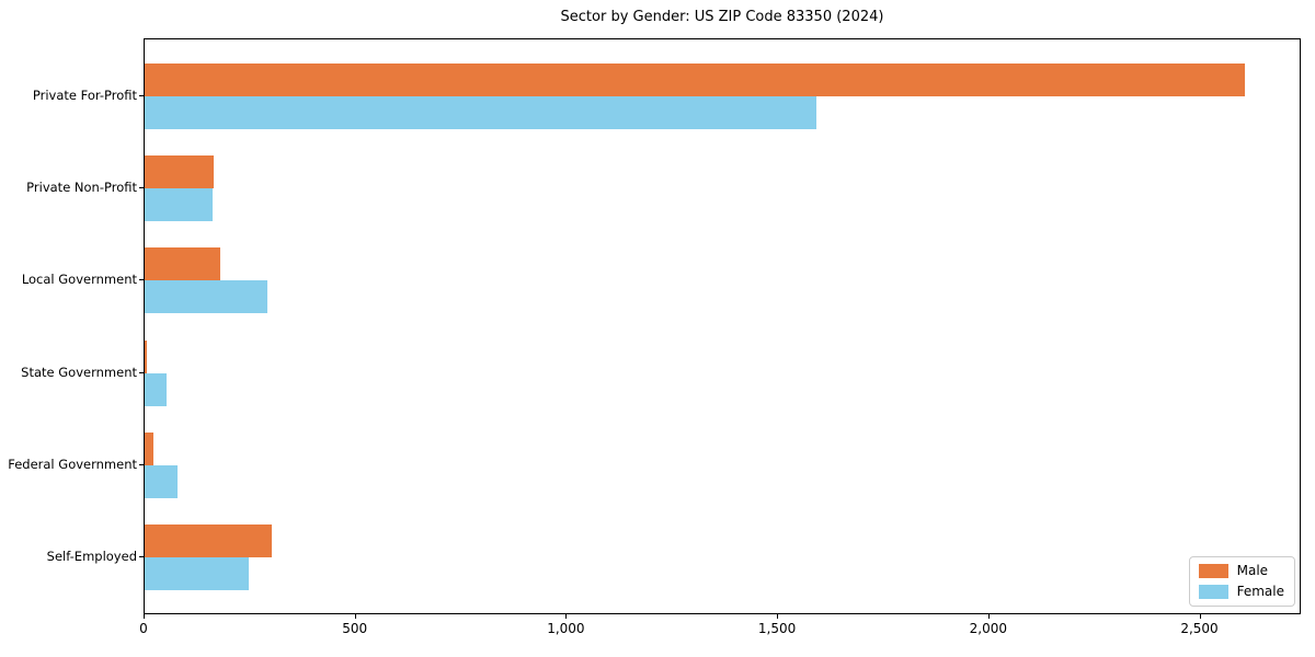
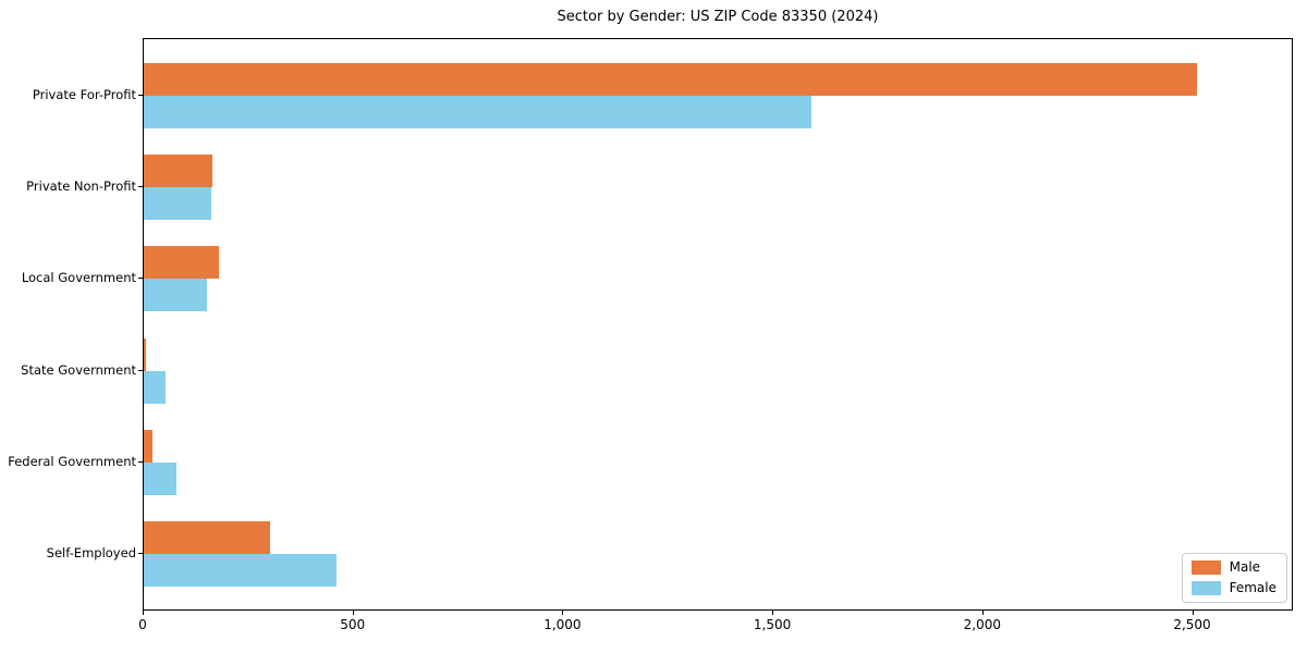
Male/Private For-Profit: 2600 -> 2510
Female/Local Government: 290 -> 150
Female/Self-Employed: 250 -> 460
